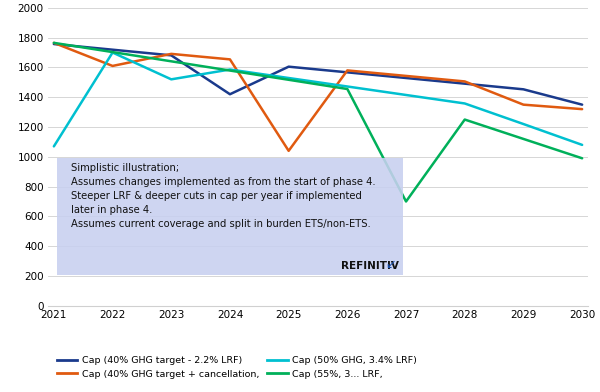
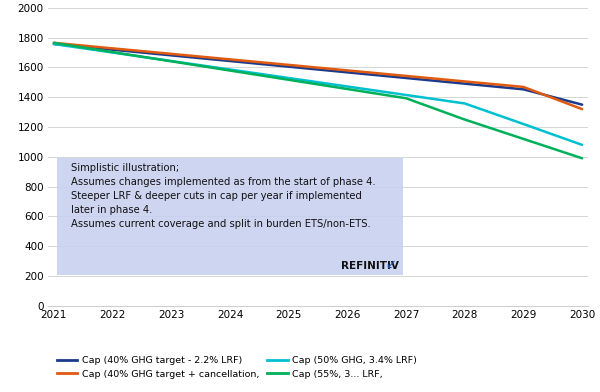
Cap (50% GHG, 3.4% LRF)/2021: 1070 -> 1760
Cap (40% GHG target + cancellation,/2022: 1610 -> 1730
Cap (50% GHG, 3.4% LRF)/2023: 1520 -> 1640
Cap (40% GHG target - 2.2% LRF)/2024: 1420 -> 1640
Cap (40% GHG target + cancellation,/2025: 1040 -> 1620
Cap (55%, 3... LRF,/2027: 700 -> 1390
Cap (40% GHG target + cancellation,/2029: 1350 -> 1470
